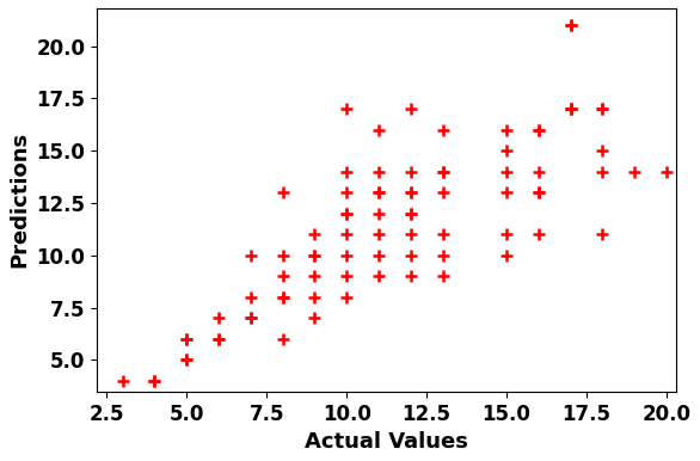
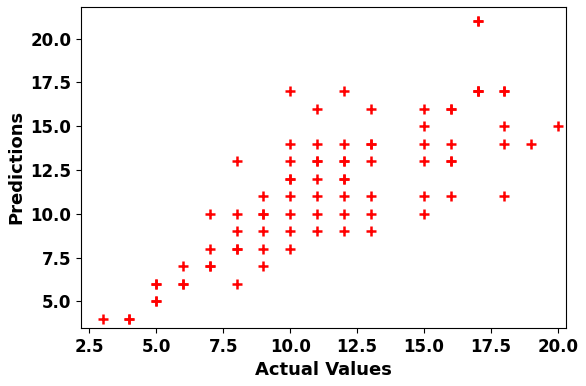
20.0: 14 -> 15
